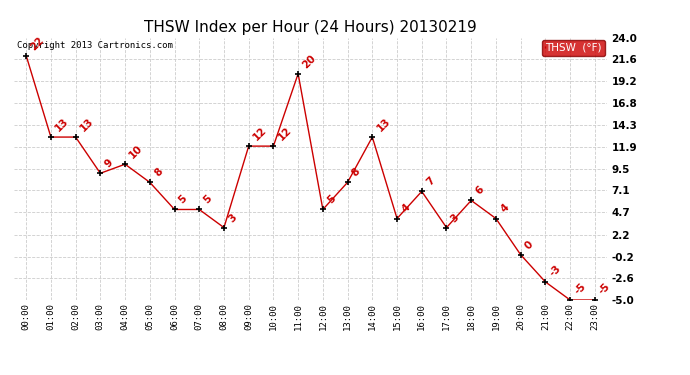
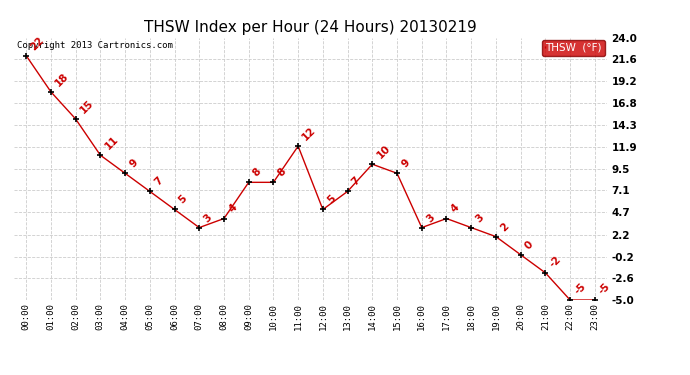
01:00: 13 -> 18
02:00: 13 -> 15
03:00: 9 -> 11
04:00: 10 -> 9
05:00: 8 -> 7
07:00: 5 -> 3
08:00: 3 -> 4
09:00: 12 -> 8
10:00: 12 -> 8
11:00: 20 -> 12
13:00: 8 -> 7
14:00: 13 -> 10
15:00: 4 -> 9
16:00: 7 -> 3
17:00: 3 -> 4
18:00: 6 -> 3
19:00: 4 -> 2
21:00: -3 -> -2
